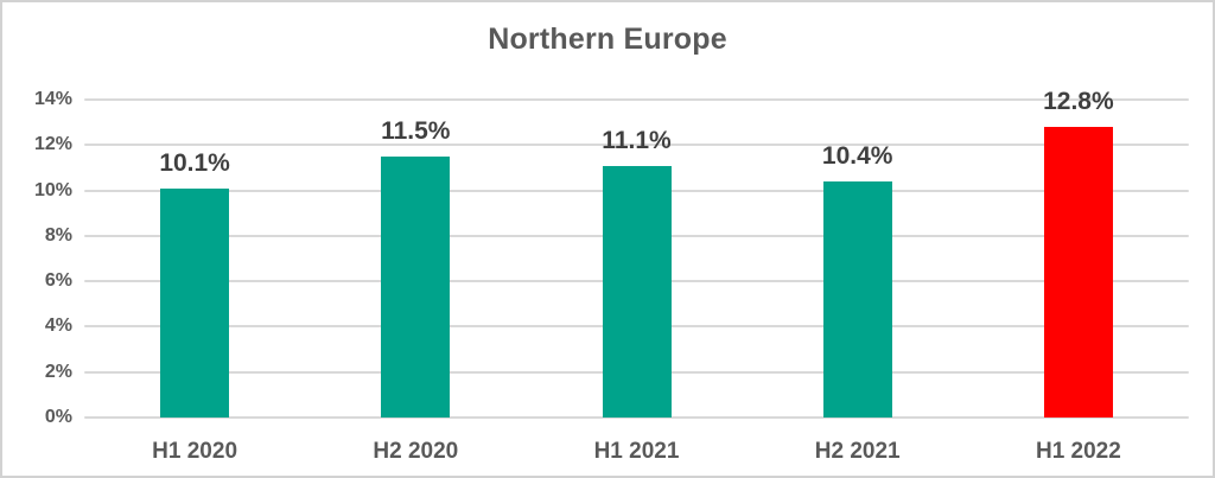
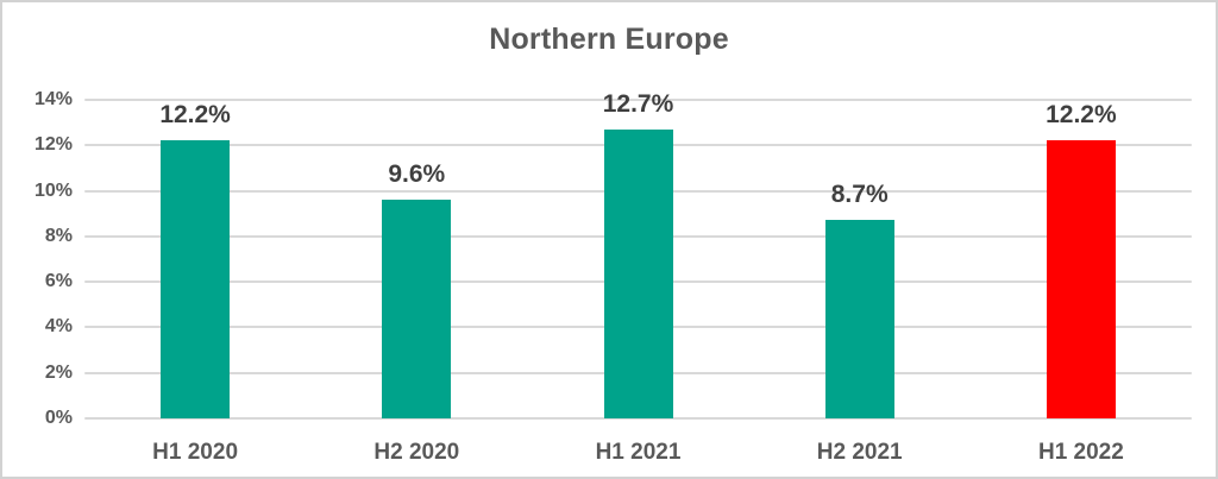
H1 2020: 10.1% -> 12.2%
H2 2020: 11.5% -> 9.6%
H1 2021: 11.1% -> 12.7%
H2 2021: 10.4% -> 8.7%
H1 2022: 12.8% -> 12.2%
